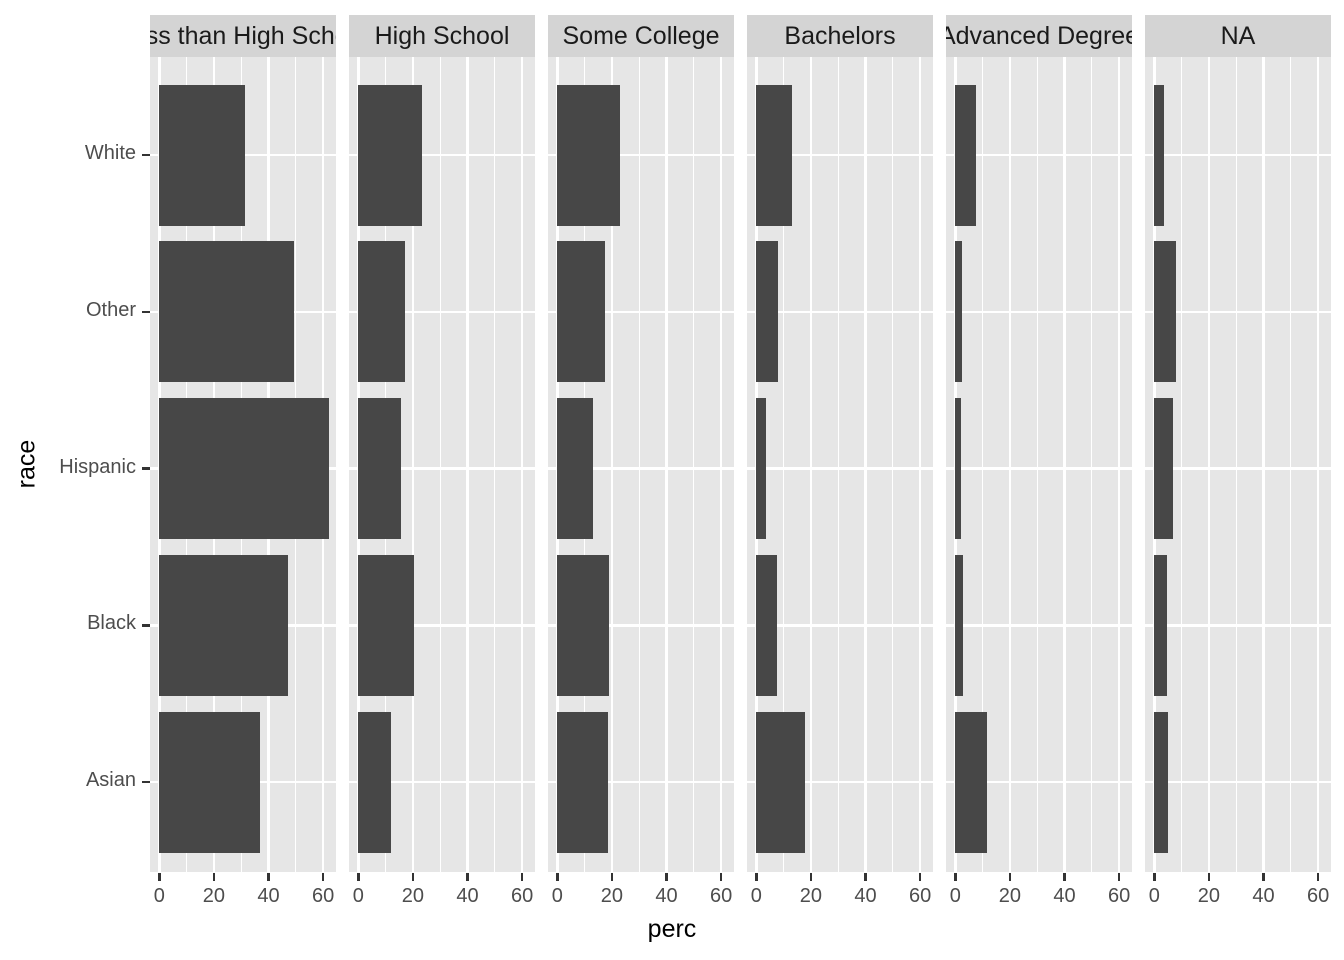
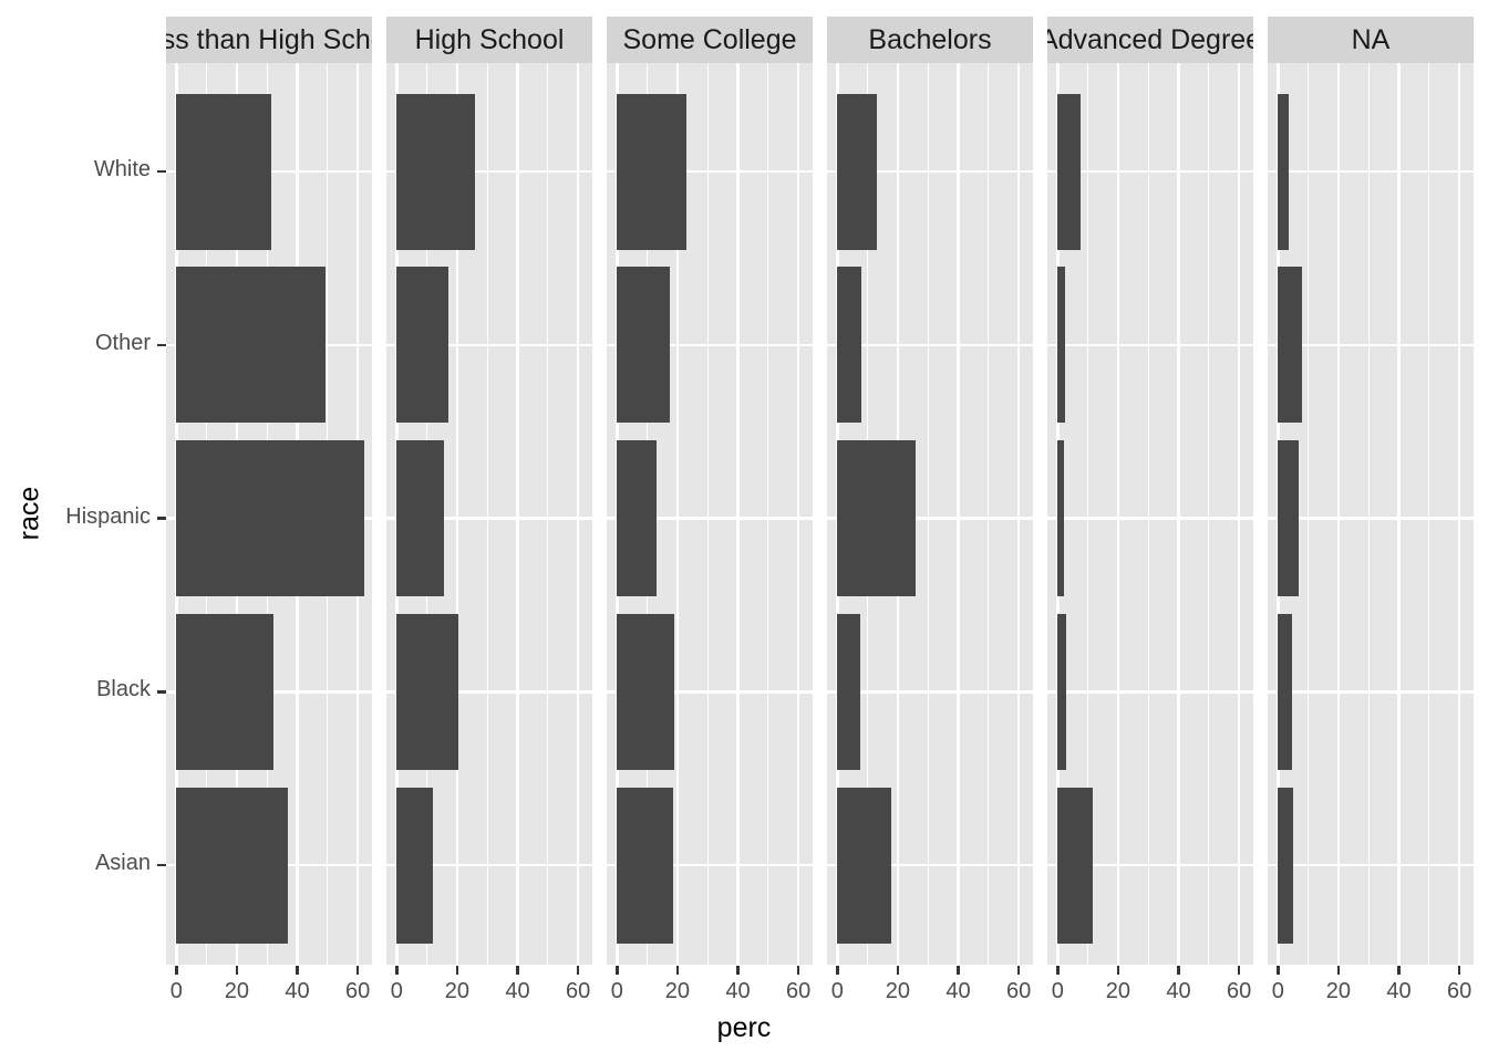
High School/White: 24 -> 26
Bachelors/Hispanic: 4 -> 26
Less than High School/Black: 47 -> 32
